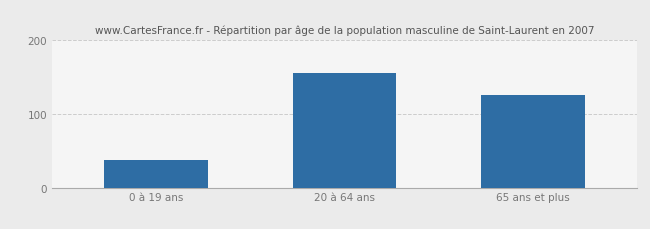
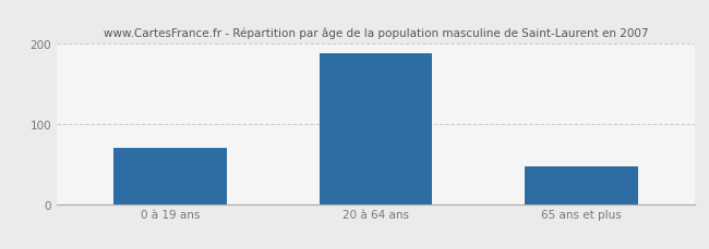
0 à 19 ans: 38 -> 70
20 à 64 ans: 156 -> 188
65 ans et plus: 126 -> 47
